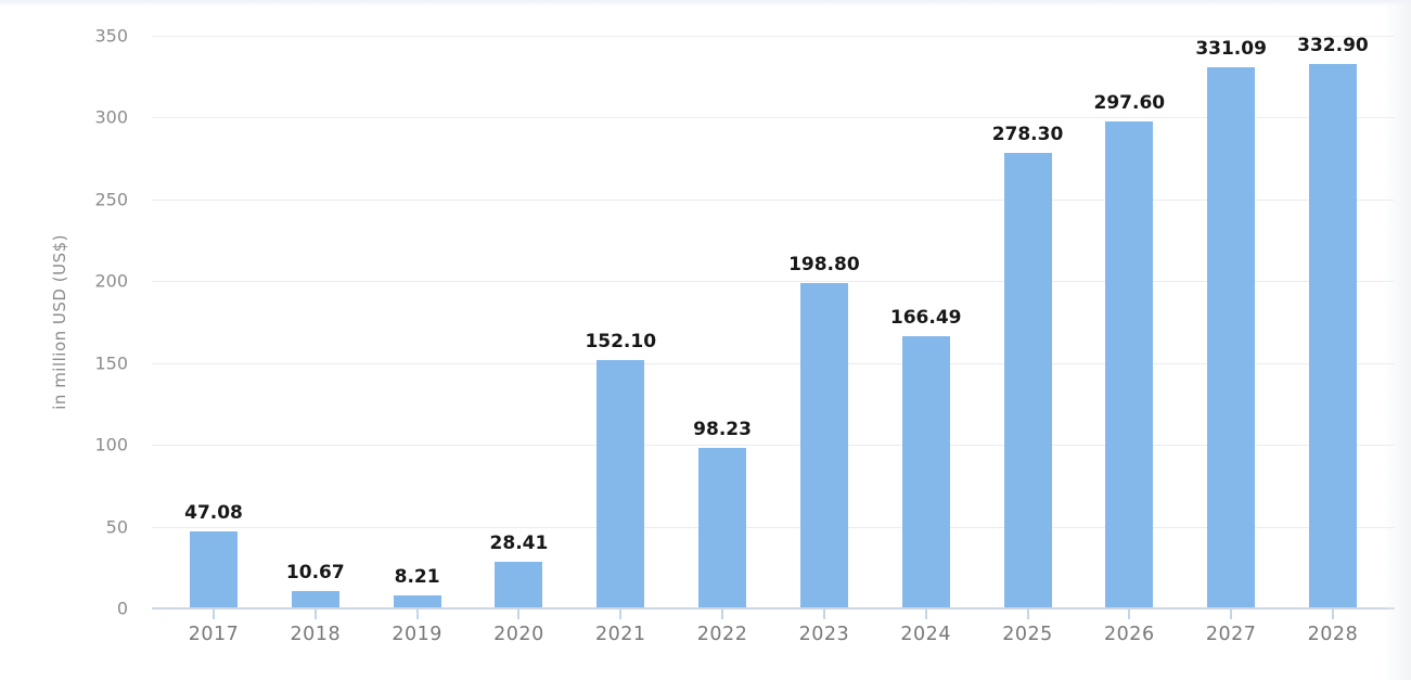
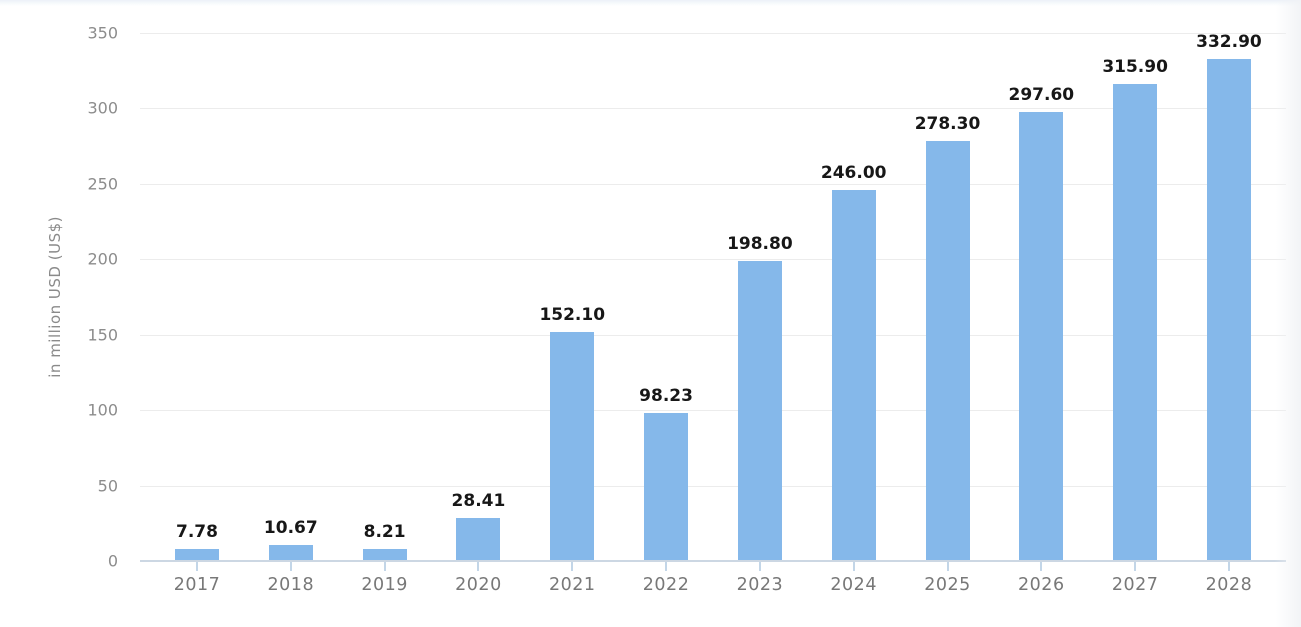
2017: 47.08 -> 7.78
2024: 166.49 -> 246.00
2027: 331.09 -> 315.90
